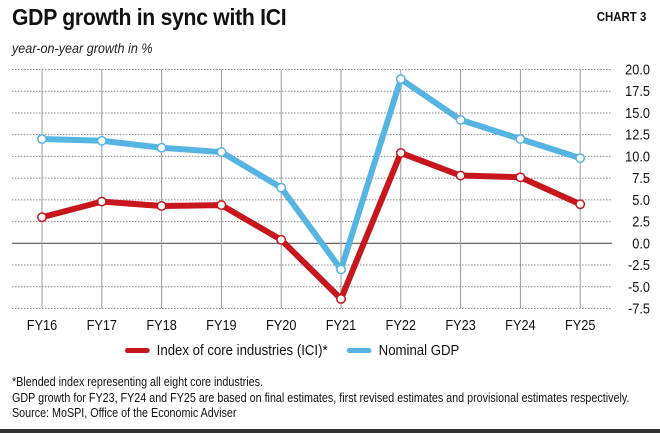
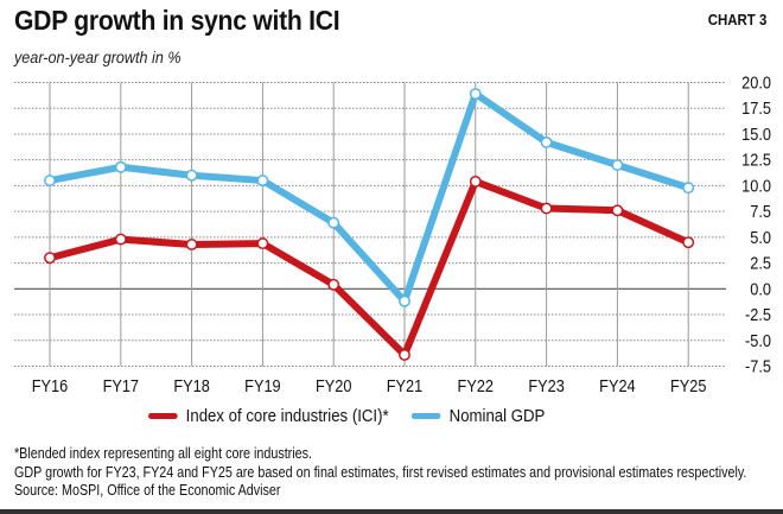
Nominal GDP/FY16: 12 -> 10
Nominal GDP/FY21: -3 -> -1
